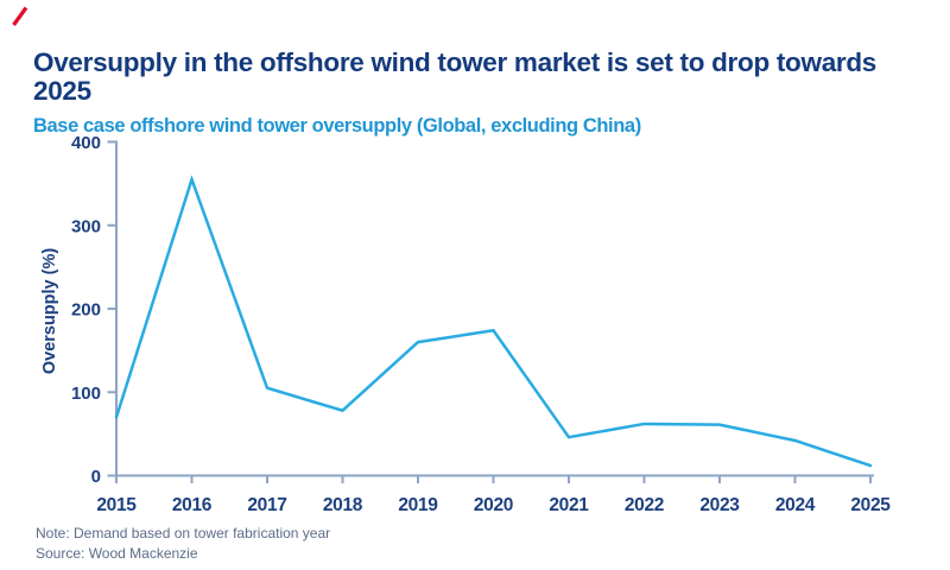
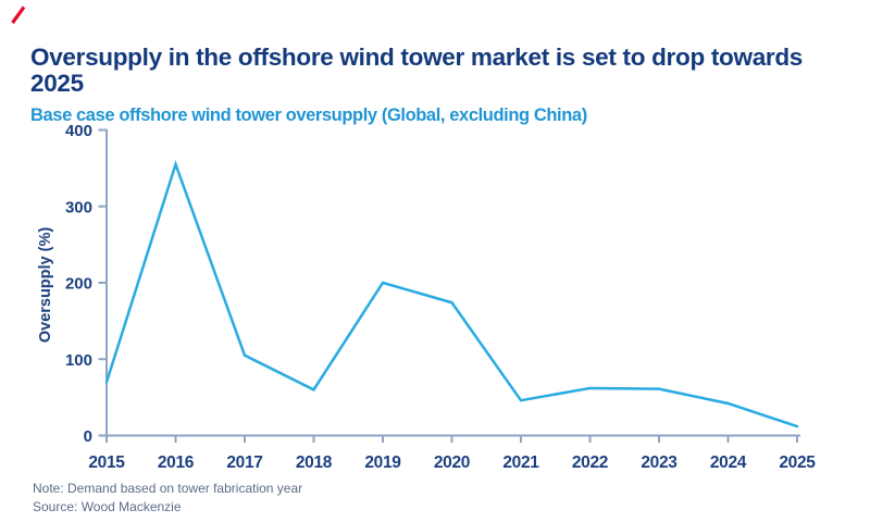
2018: 80 -> 60
2019: 160 -> 200
